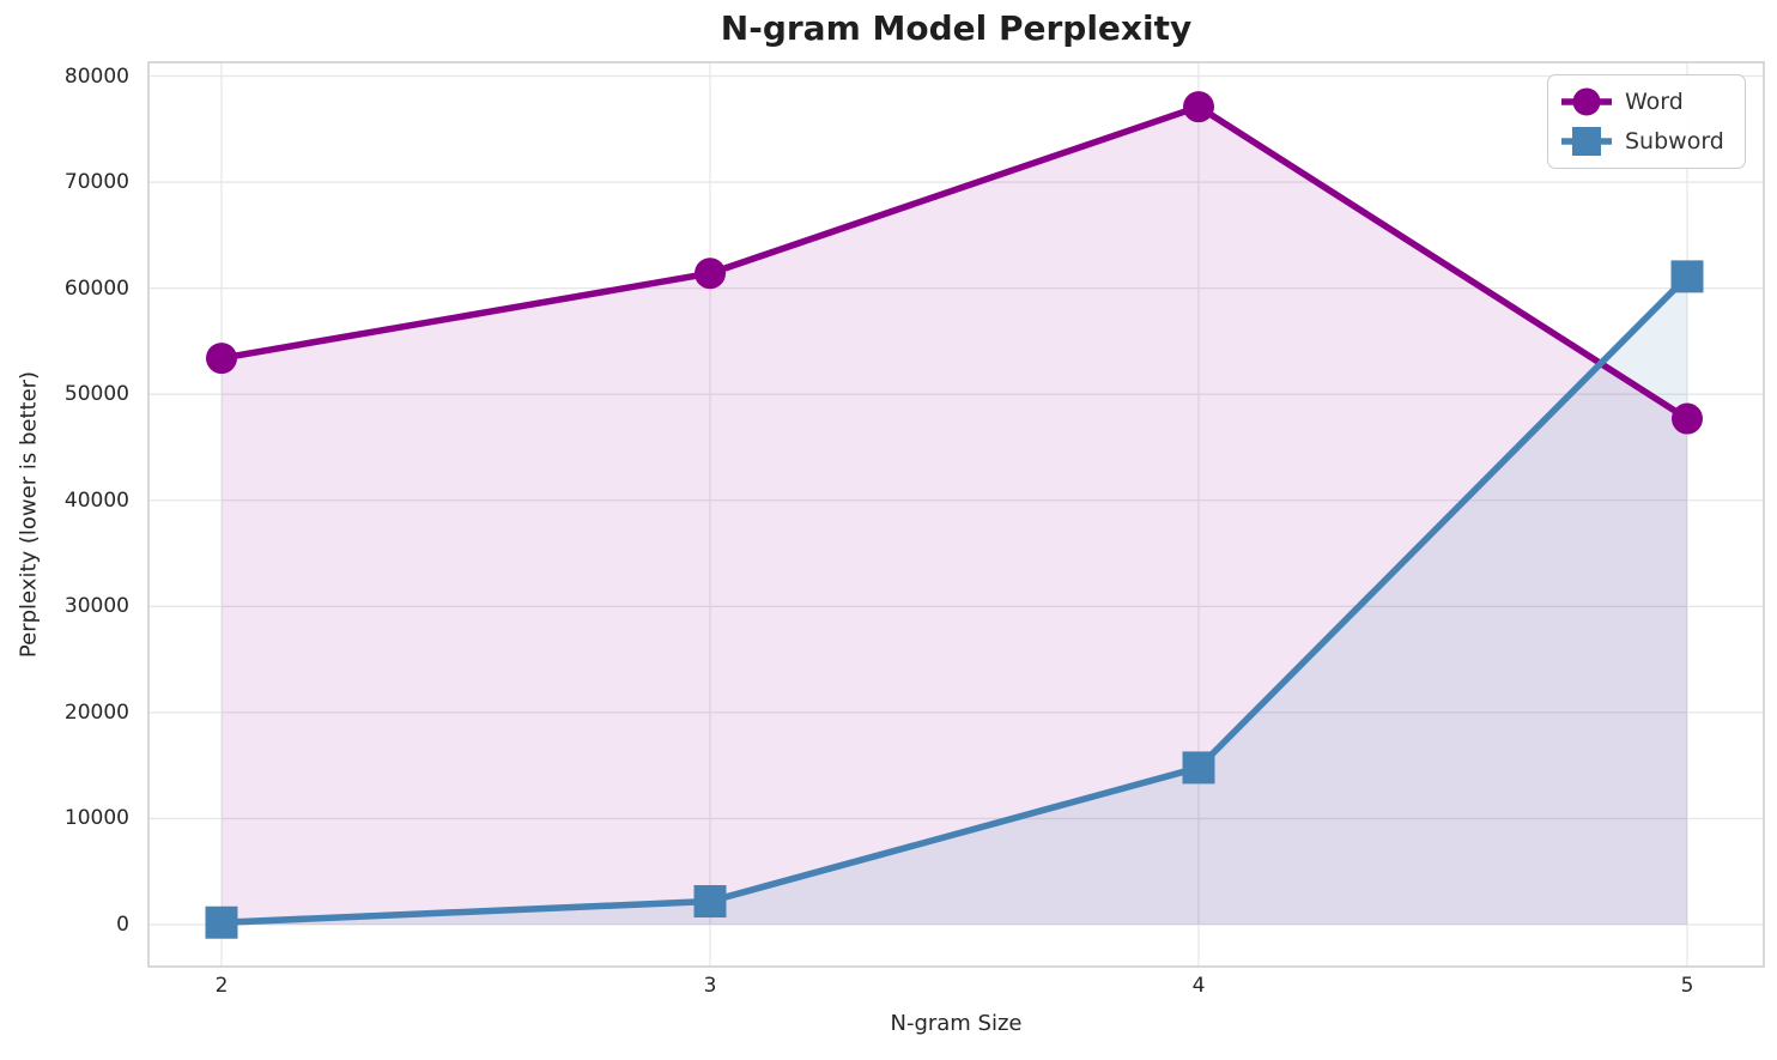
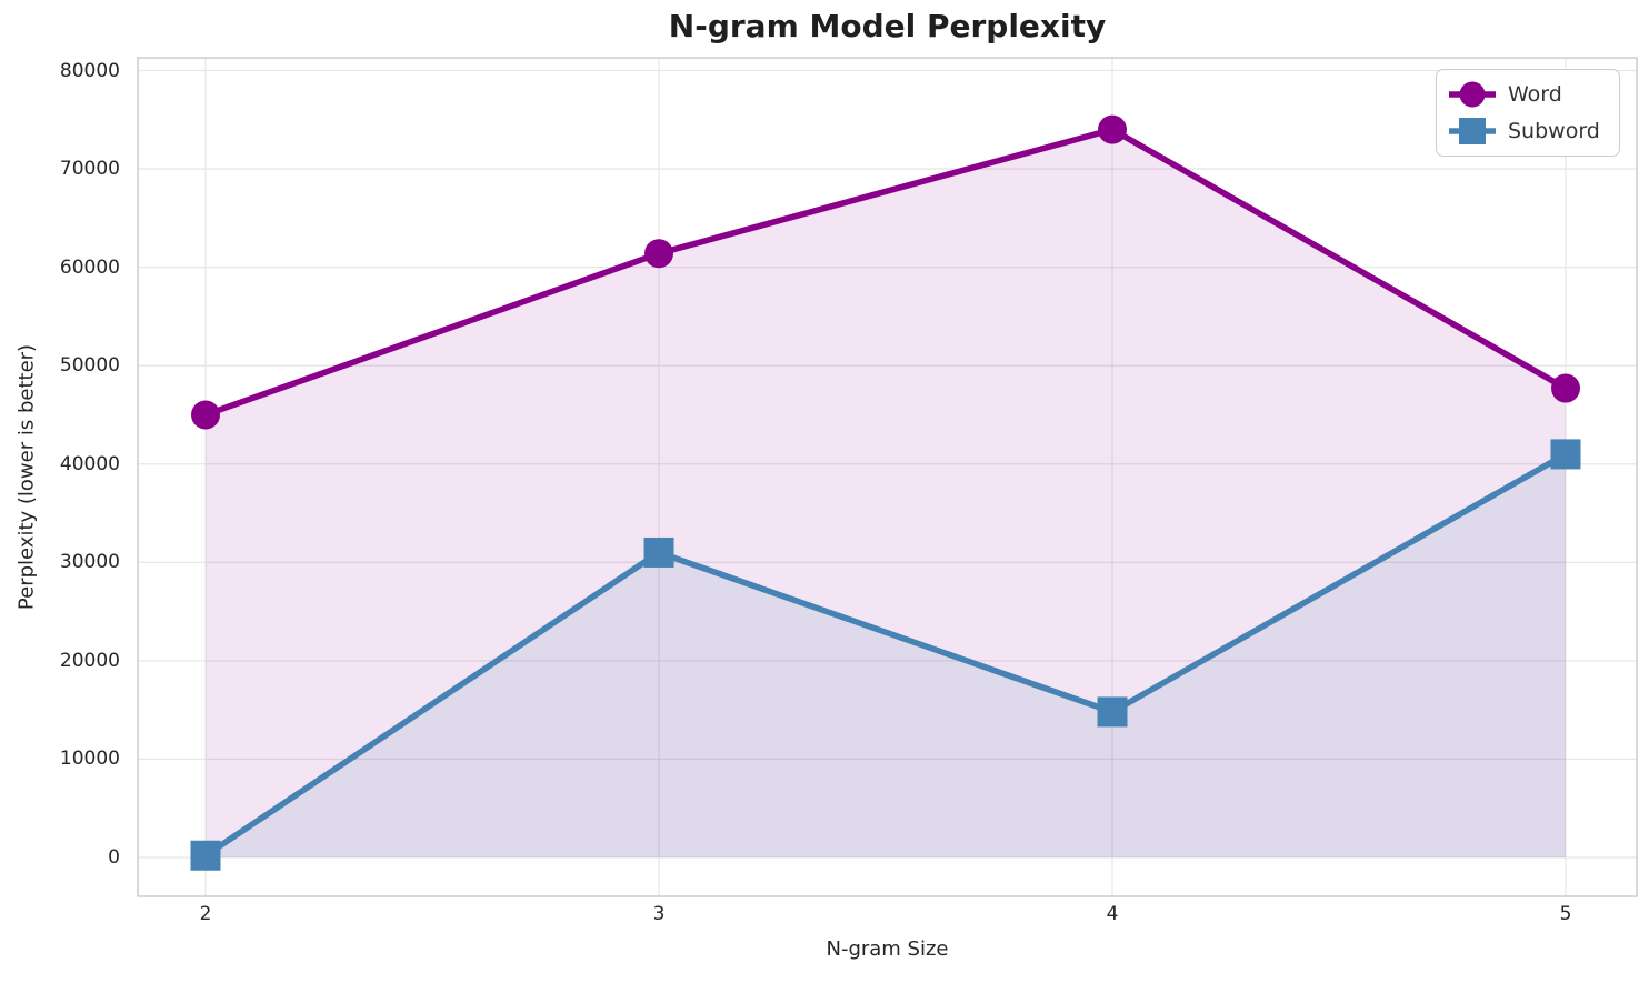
Word/2: 53000 -> 45000
Subword/3: 2000 -> 31000
Word/4: 77000 -> 74000
Subword/5: 61000 -> 41000
